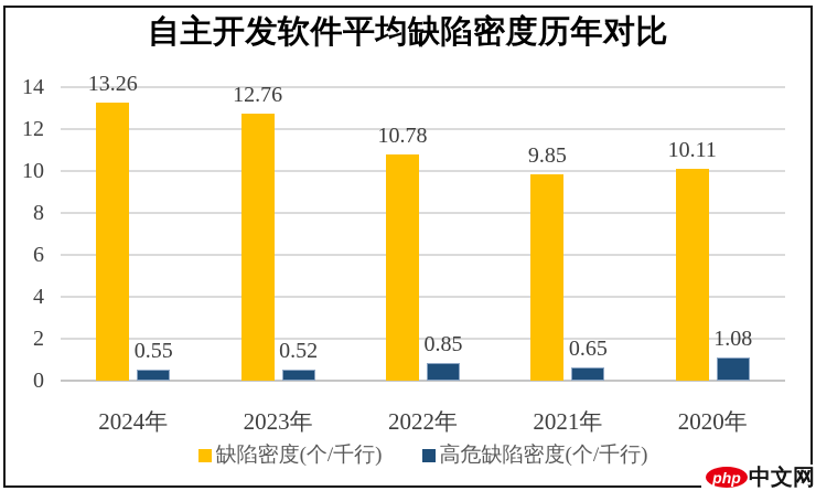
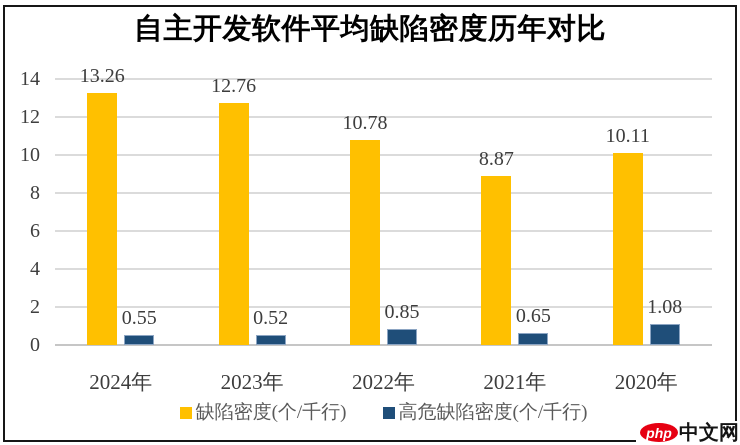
缺陷密度(个/千行)/2021年: 9.85 -> 8.87
